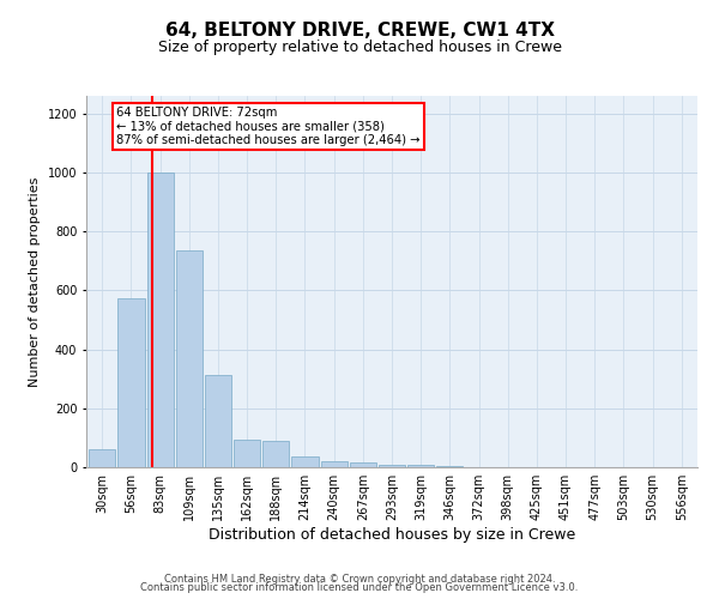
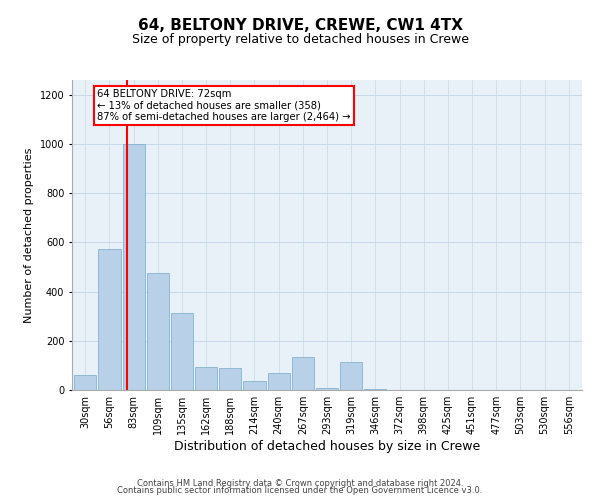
109sqm: 735 -> 475
240sqm: 22 -> 70
267sqm: 15 -> 135
319sqm: 7 -> 115
